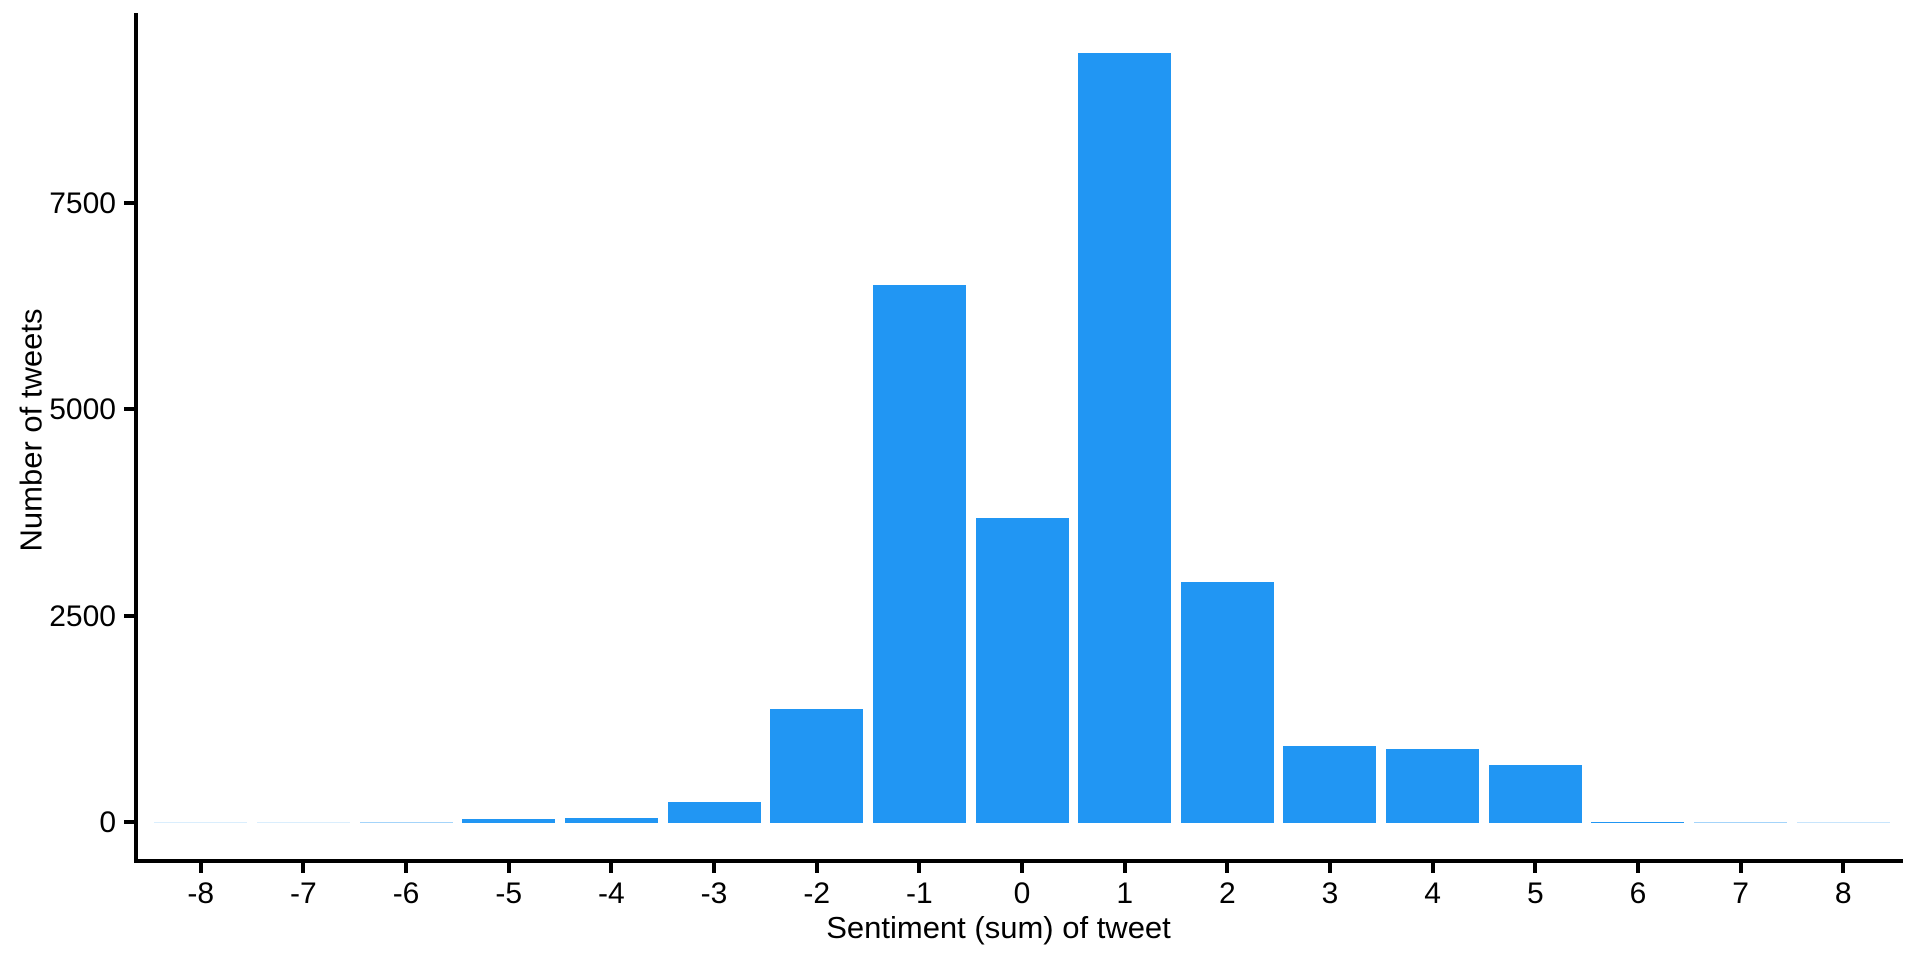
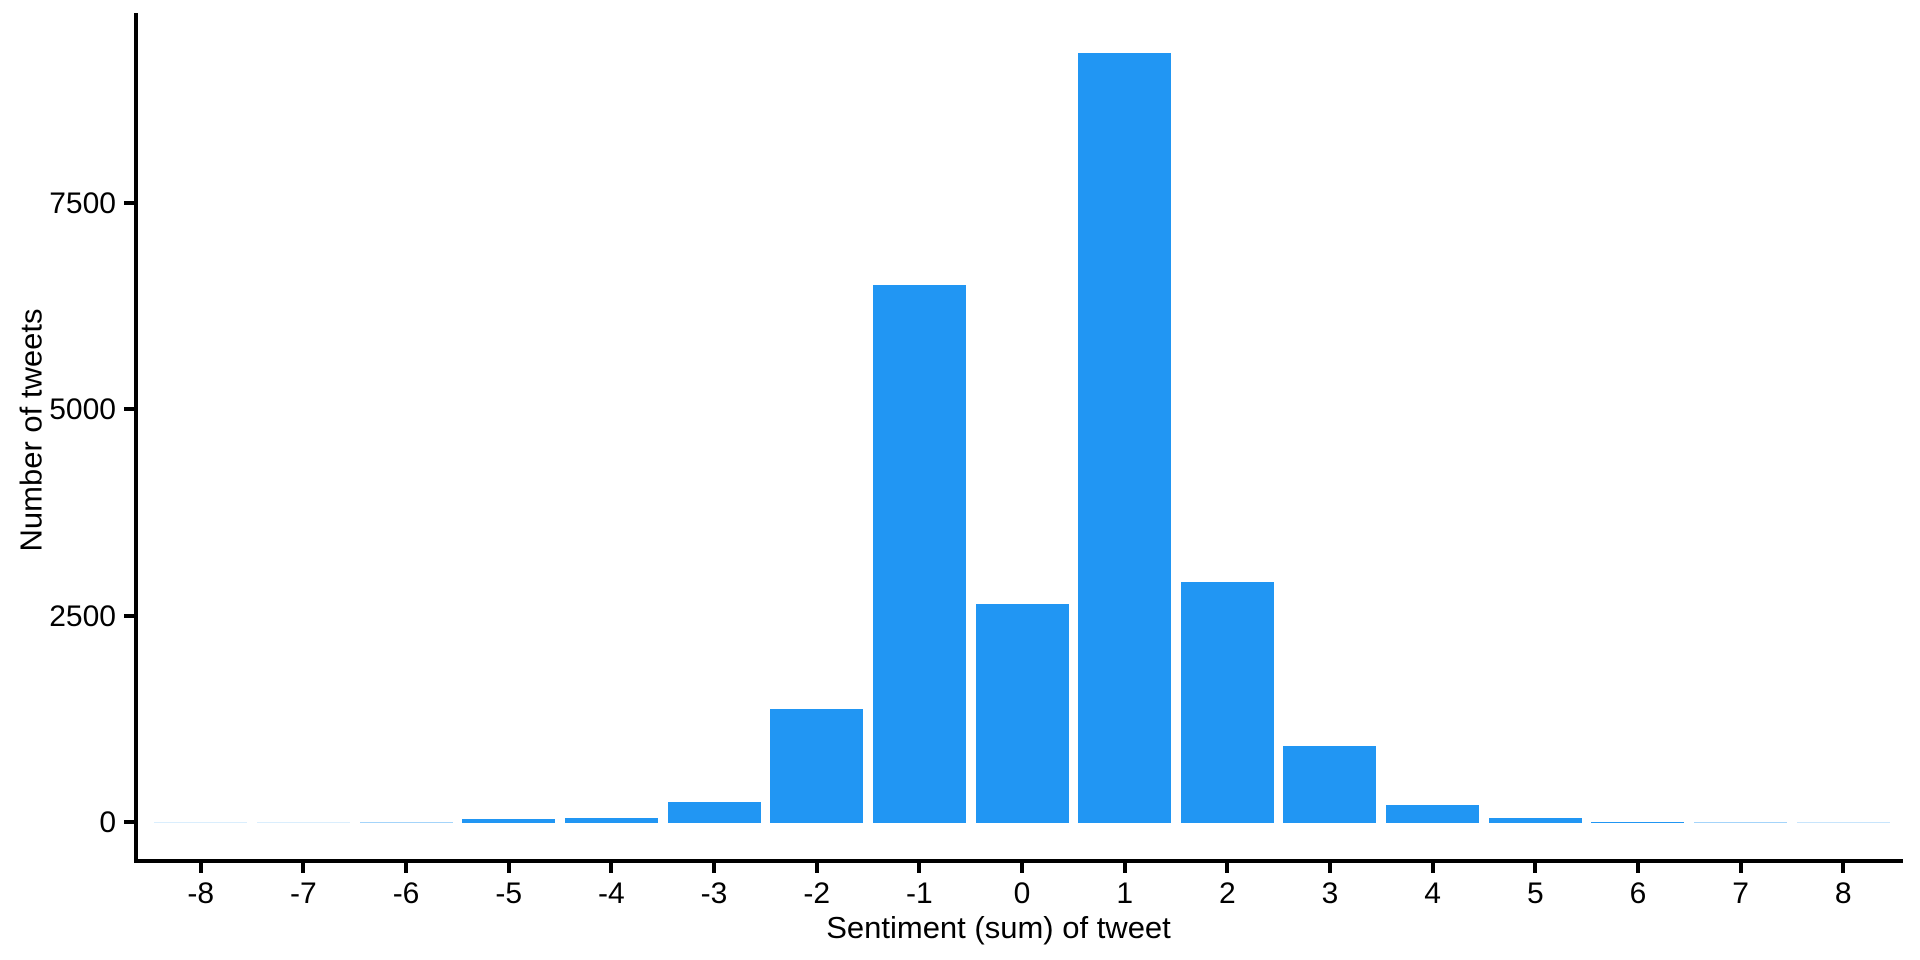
0: 3700 -> 2600
4: 900 -> 200
5: 700 -> 100
